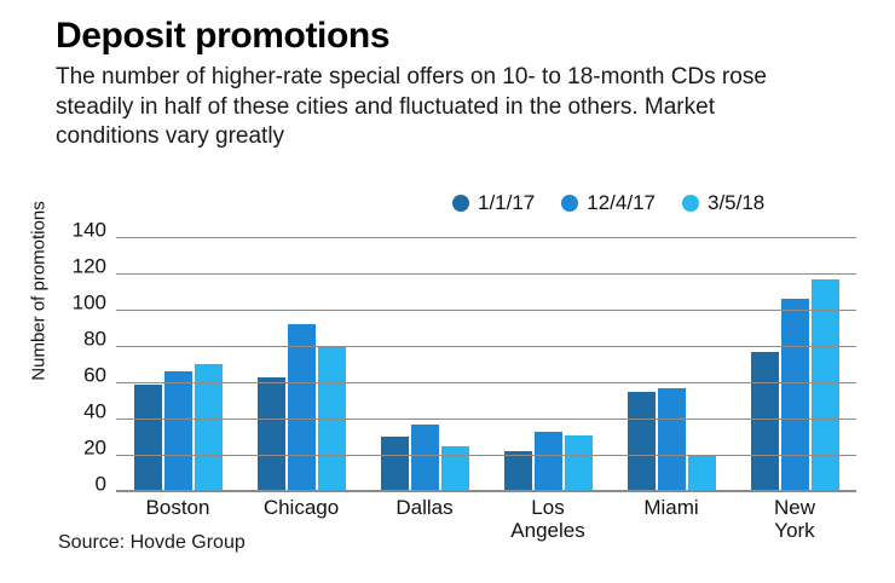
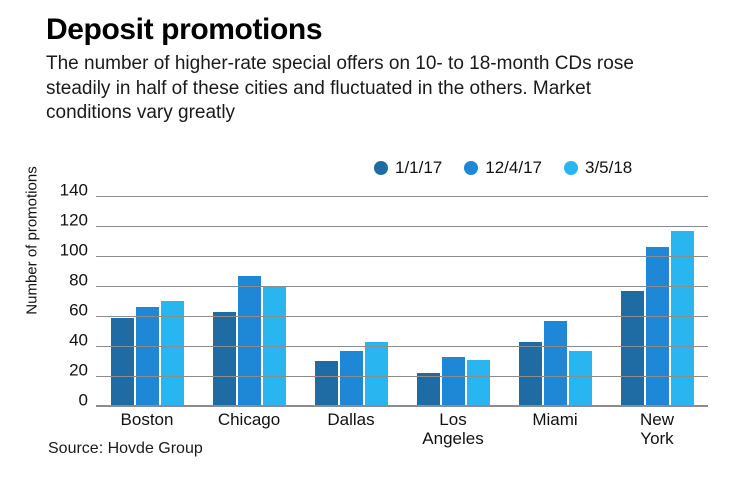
12/4/17/Chicago: 92 -> 87
3/5/18/Dallas: 25 -> 43
1/1/17/Miami: 55 -> 43
3/5/18/Miami: 20 -> 37
